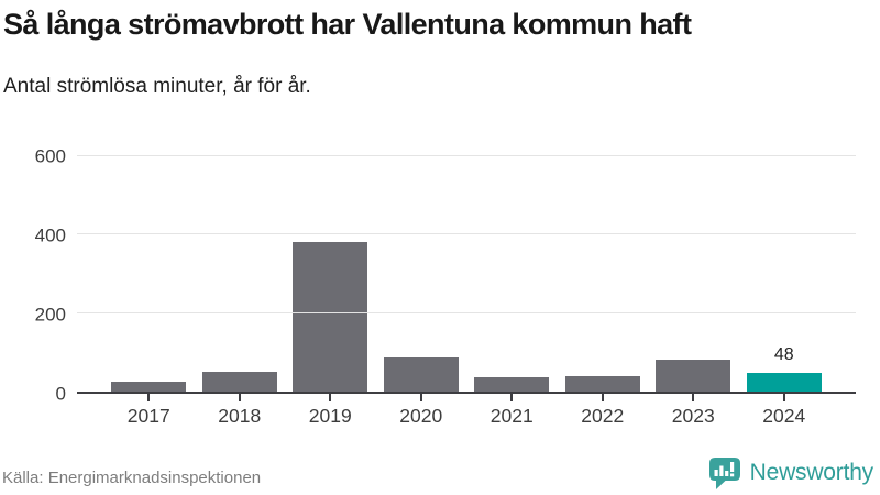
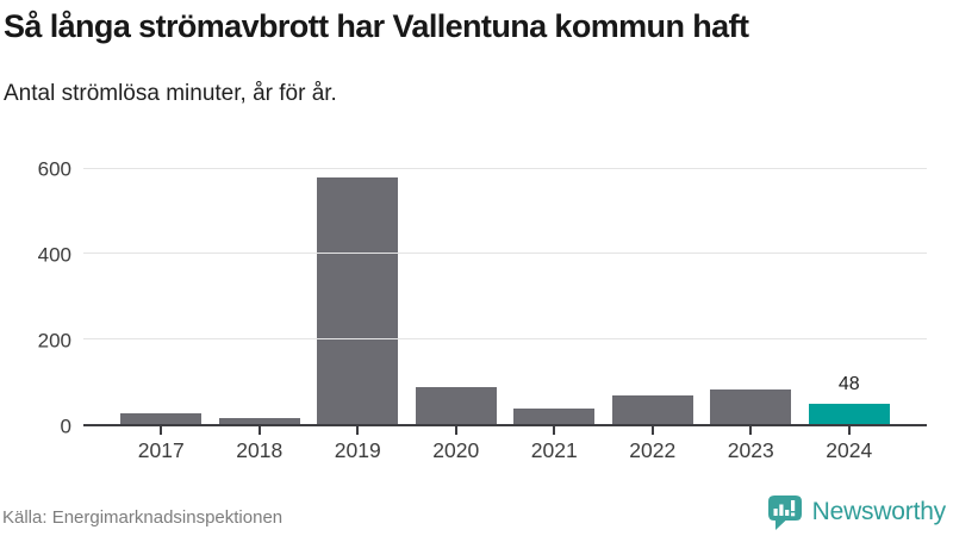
2018: 50 -> 20
2019: 380 -> 580
2022: 40 -> 70
